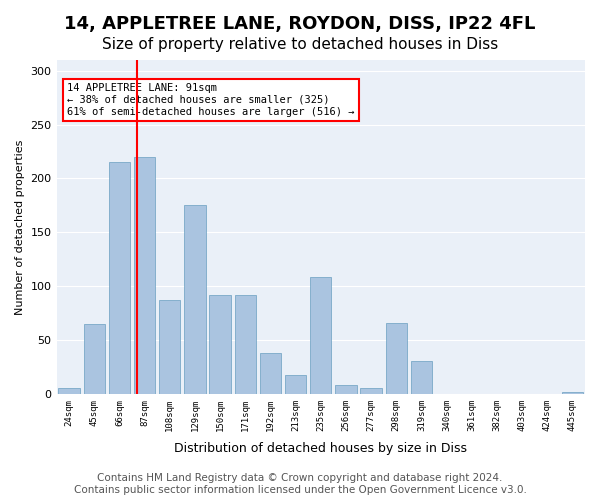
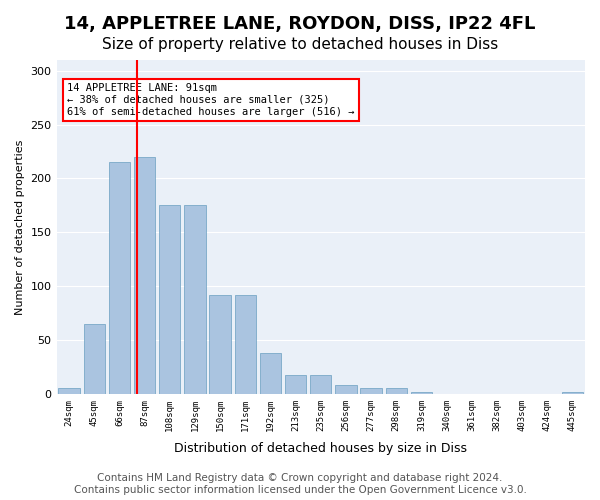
108sqm: 87 -> 175
235sqm: 108 -> 17
298sqm: 66 -> 5
319sqm: 30 -> 2
